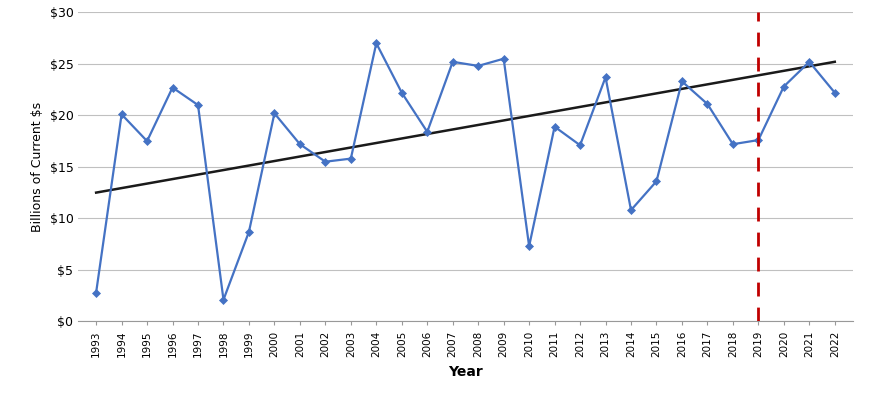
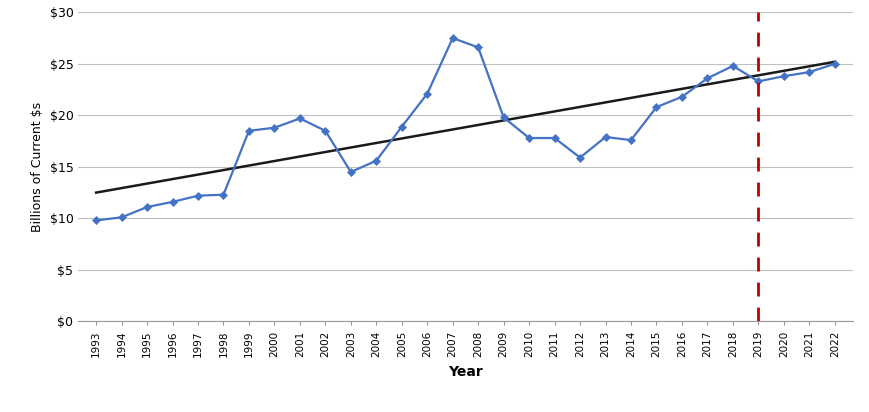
1993: $2.8 -> $9.8
1994: $20.1 -> $10.1
1995: $17.5 -> $11.1
1996: $22.7 -> $11.6
1997: $21.0 -> $12.2
1998: $2.1 -> $12.3
1999: $8.7 -> $18.5
2000: $20.2 -> $18.8
2001: $17.2 -> $19.7
2002: $15.5 -> $18.5
2003: $15.8 -> $14.5
2004: $27.0 -> $15.6
2005: $22.2 -> $18.9
2006: $18.4 -> $22.1
2007: $25.2 -> $27.5
2008: $24.8 -> $26.6
2009: $25.5 -> $19.8
2010: $7.3 -> $17.8
2011: $18.9 -> $17.8
2012: $17.1 -> $15.9
2013: $23.7 -> $17.9
2014: $10.8 -> $17.6
2015: $13.6 -> $20.8
2016: $23.3 -> $21.8
2017: $21.1 -> $23.6
2018: $17.2 -> $24.8
2019: $17.6 -> $23.3
2020: $22.8 -> $23.8
2021: $25.2 -> $24.2
2022: $22.2 -> $25.0
